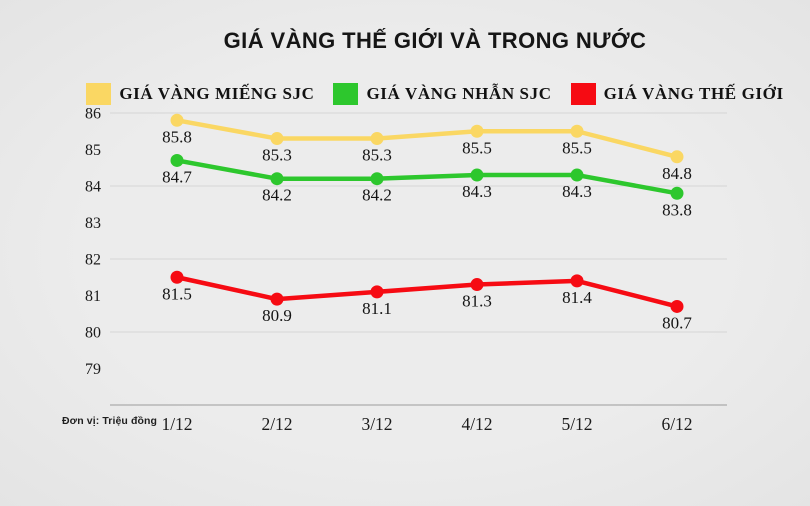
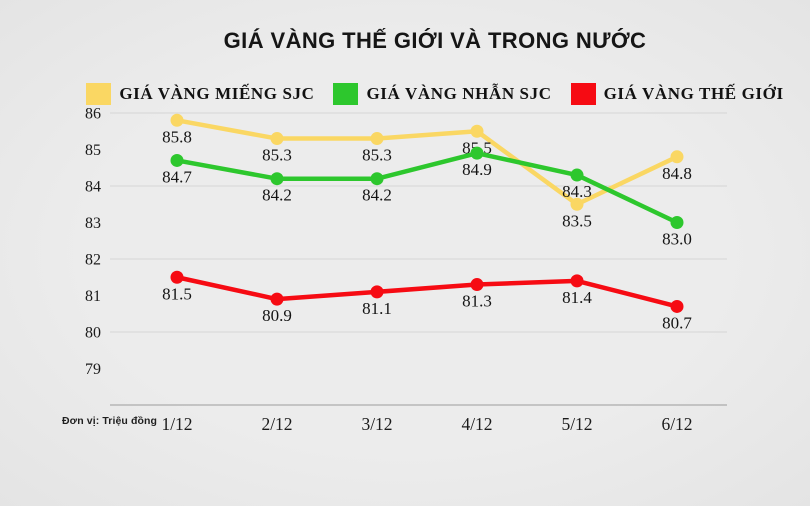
GIÁ VÀNG NHẪN SJC/4/12: 84.3 -> 84.9
GIÁ VÀNG MIẾNG SJC/5/12: 85.5 -> 83.5
GIÁ VÀNG NHẪN SJC/6/12: 83.8 -> 83.0
